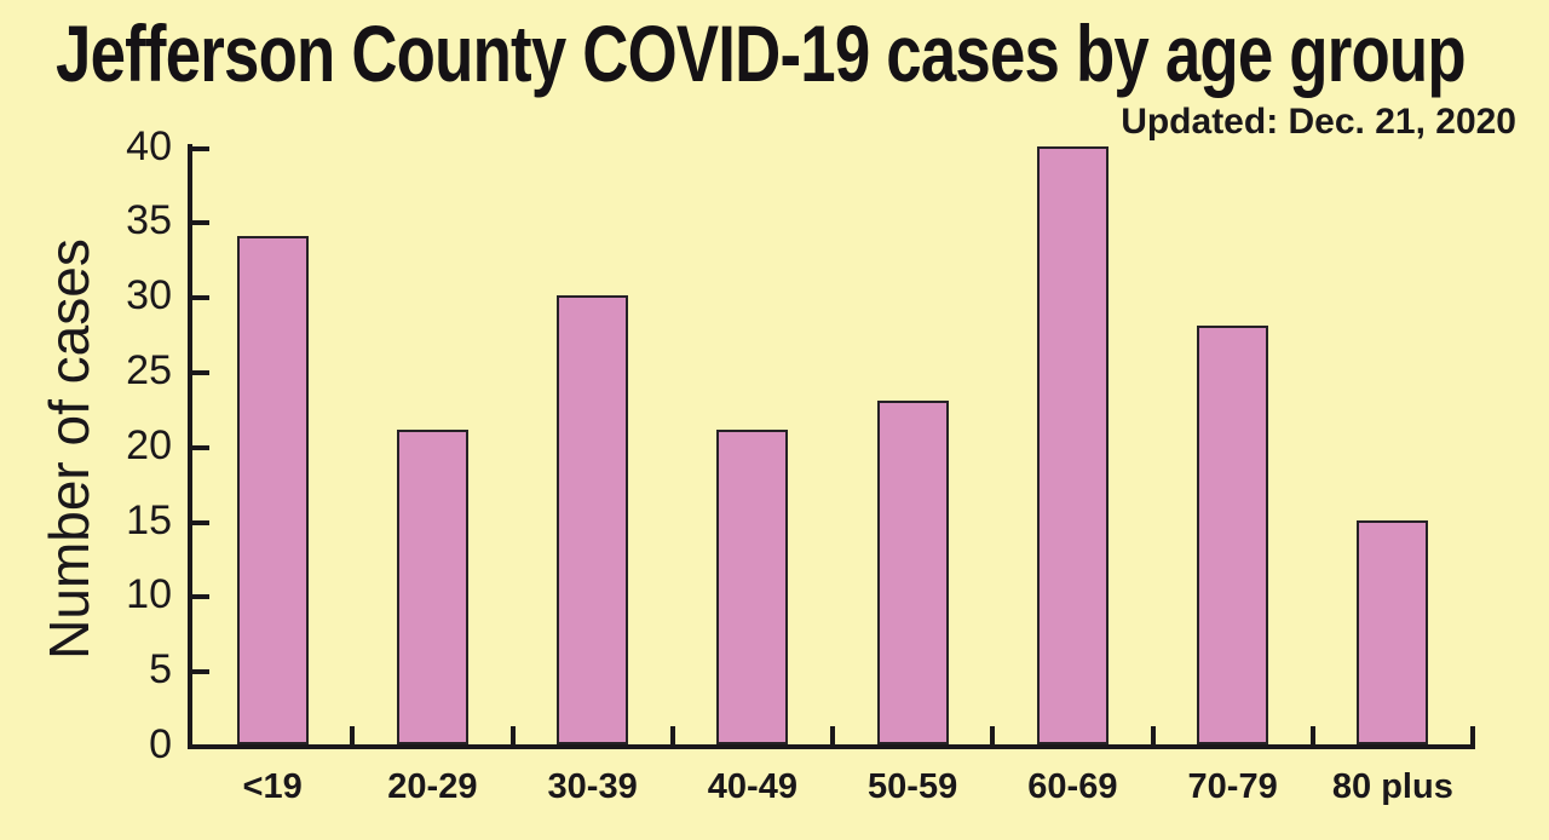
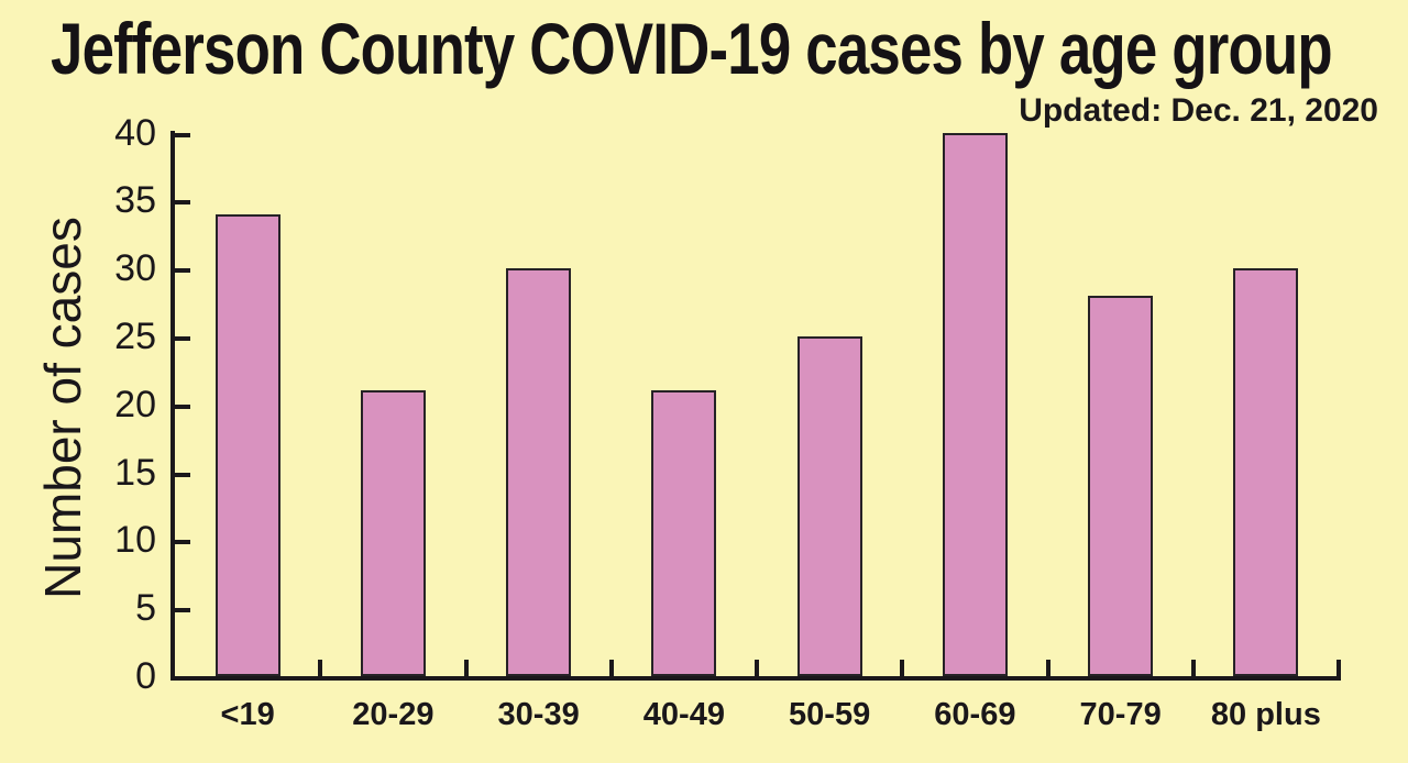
50-59: 23 -> 25
80 plus: 15 -> 30
